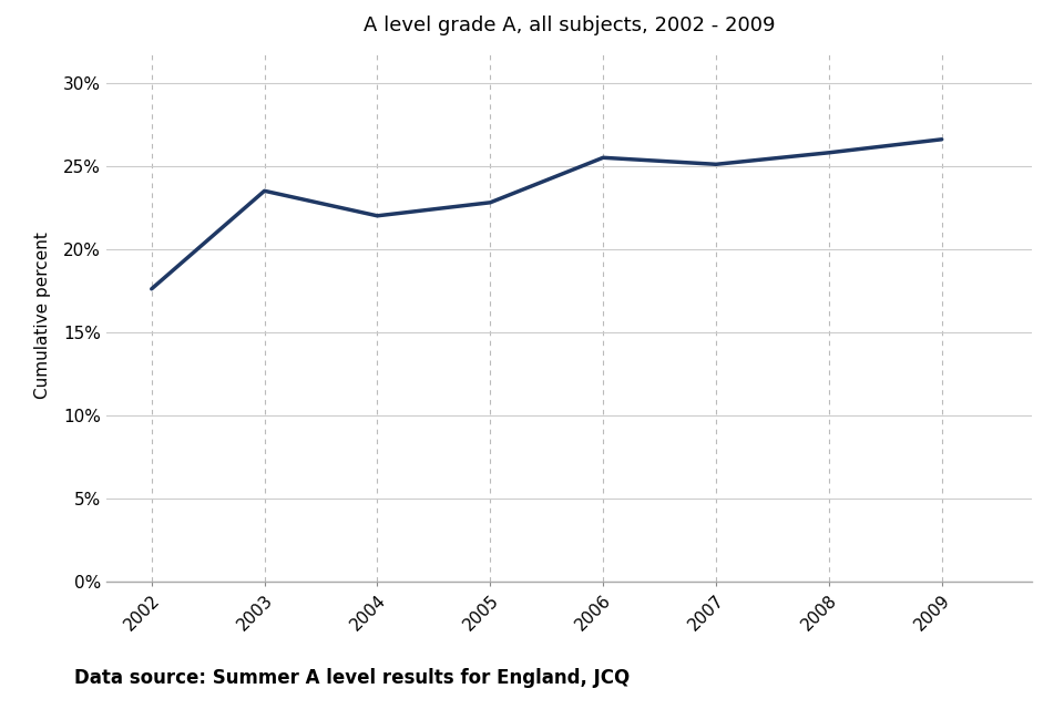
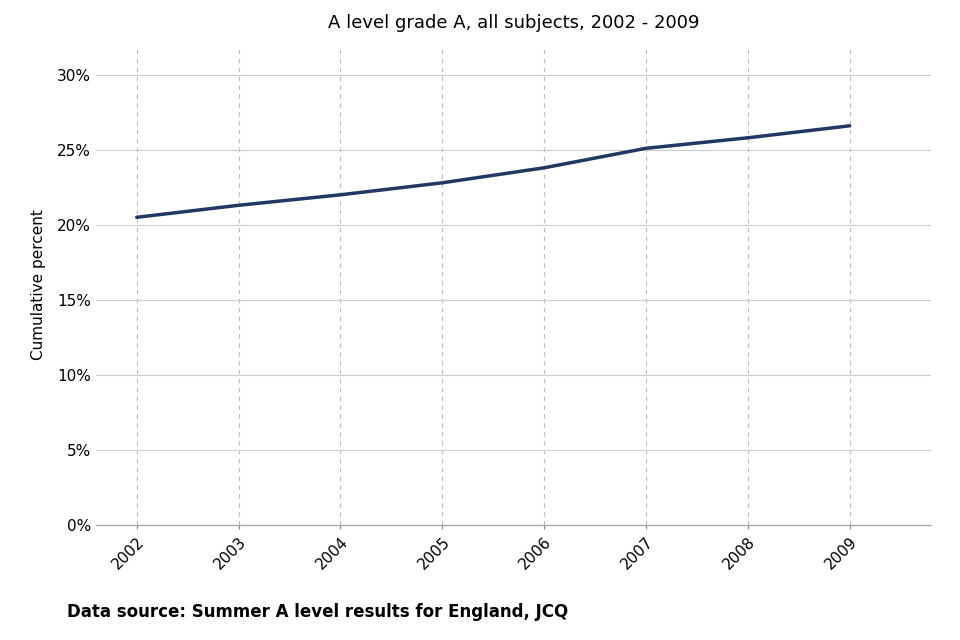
2002: 17.6% -> 20.5%
2003: 23.5% -> 21.3%
2006: 25.5% -> 23.8%
